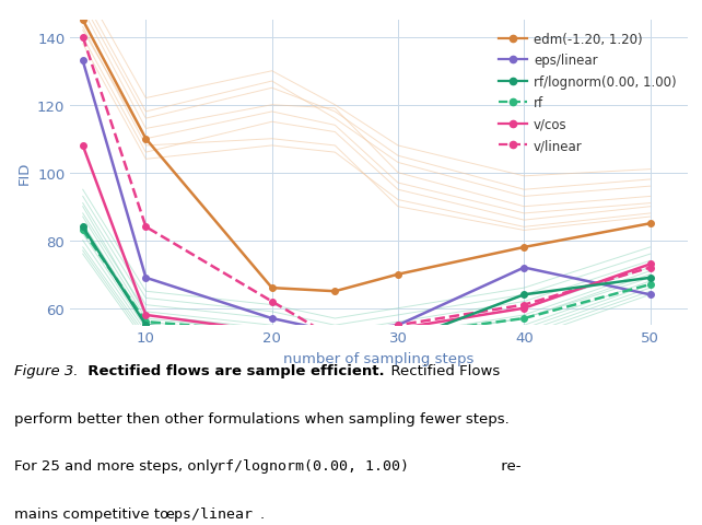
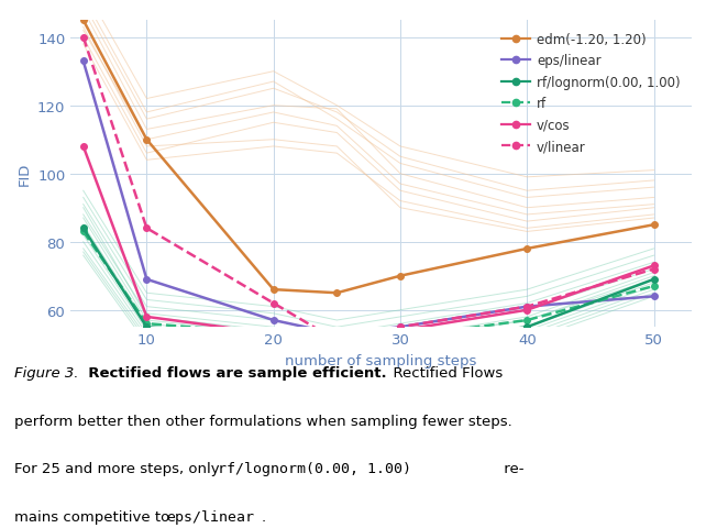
eps/linear/40: 72 -> 61
rf/lognorm(0.00, 1.00)/40: 64 -> 55
